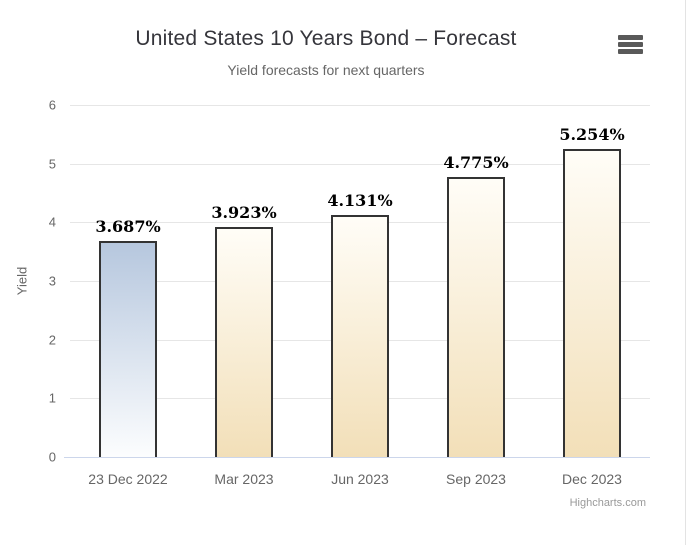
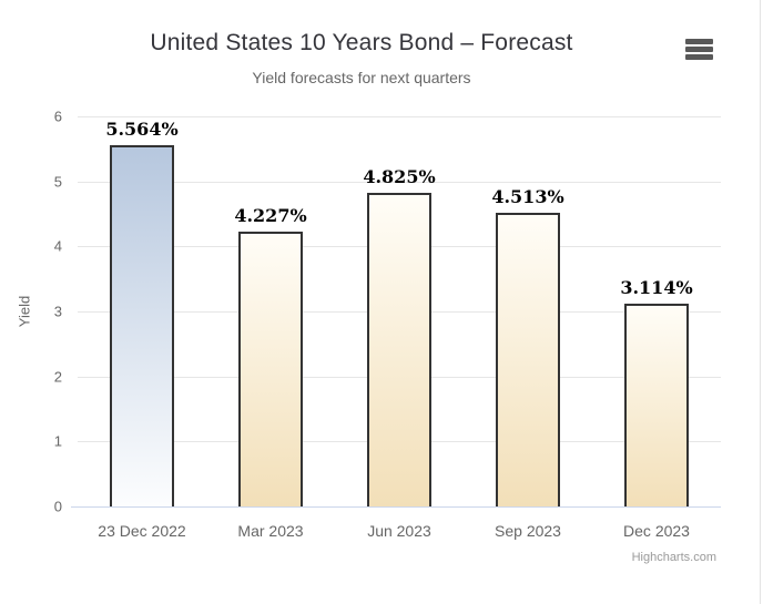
23 Dec 2022: 3.687% -> 5.564%
Mar 2023: 3.923% -> 4.227%
Jun 2023: 4.131% -> 4.825%
Sep 2023: 4.775% -> 4.513%
Dec 2023: 5.254% -> 3.114%
